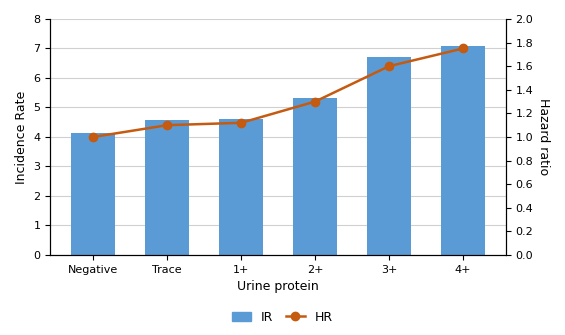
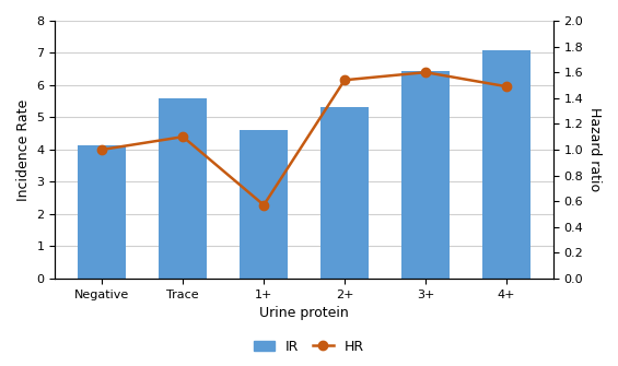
IR/Trace: 4.58 -> 5.60
HR/1+: 1.12 -> 0.57
HR/2+: 1.30 -> 1.54
IR/3+: 6.70 -> 6.45
HR/4+: 1.75 -> 1.49
